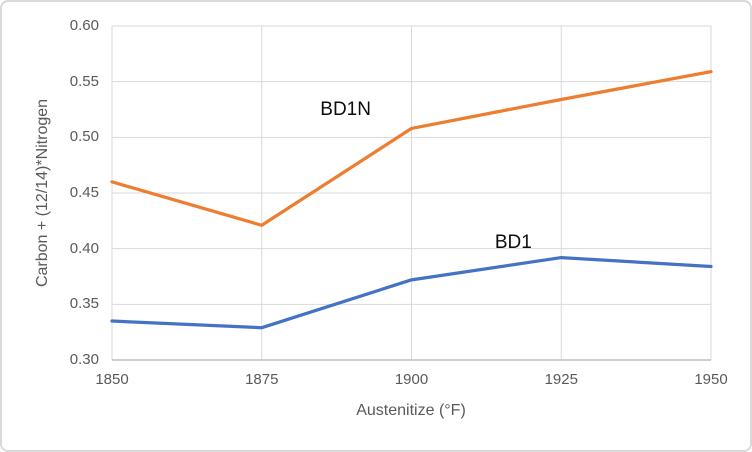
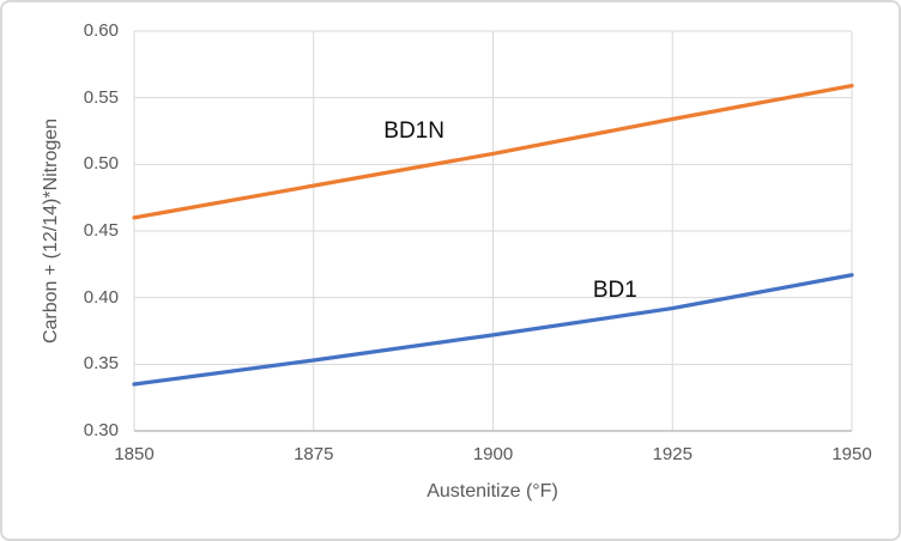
BD1N/1875: 0.421 -> 0.484
BD1/1875: 0.329 -> 0.353
BD1/1950: 0.384 -> 0.417
